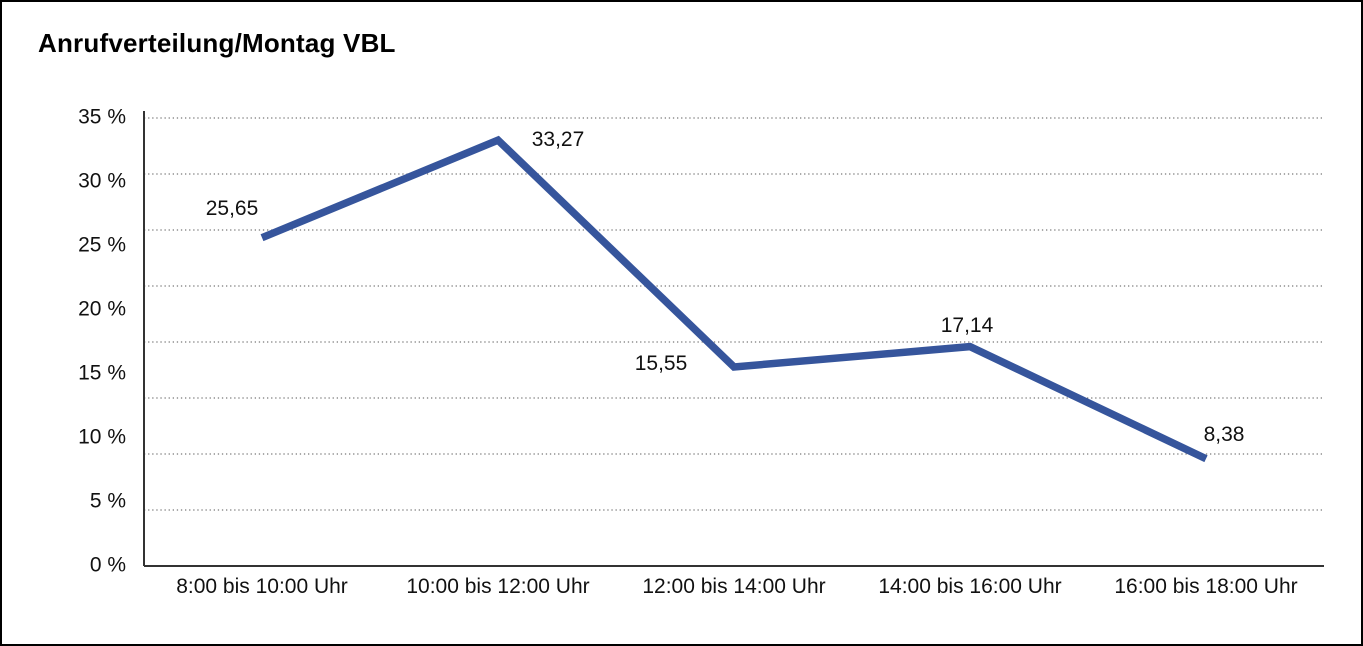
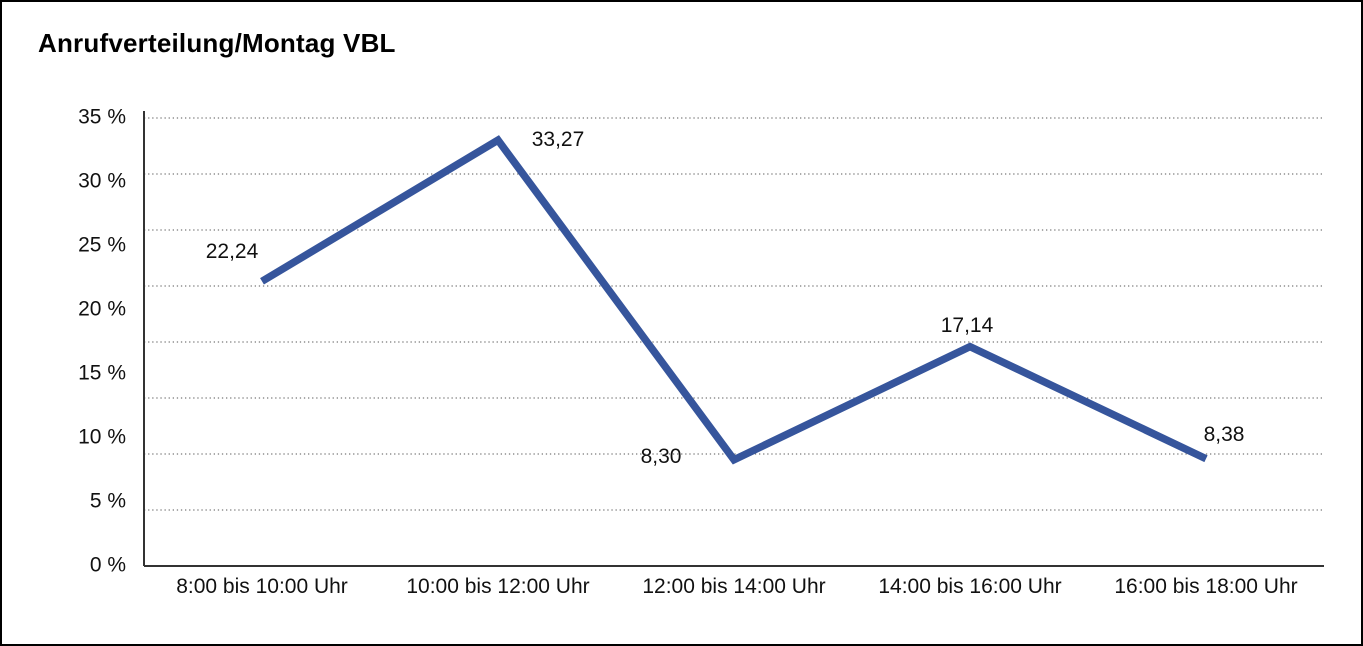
8:00 bis 10:00 Uhr: 25,65 -> 22,24
12:00 bis 14:00 Uhr: 15,55 -> 8,30
